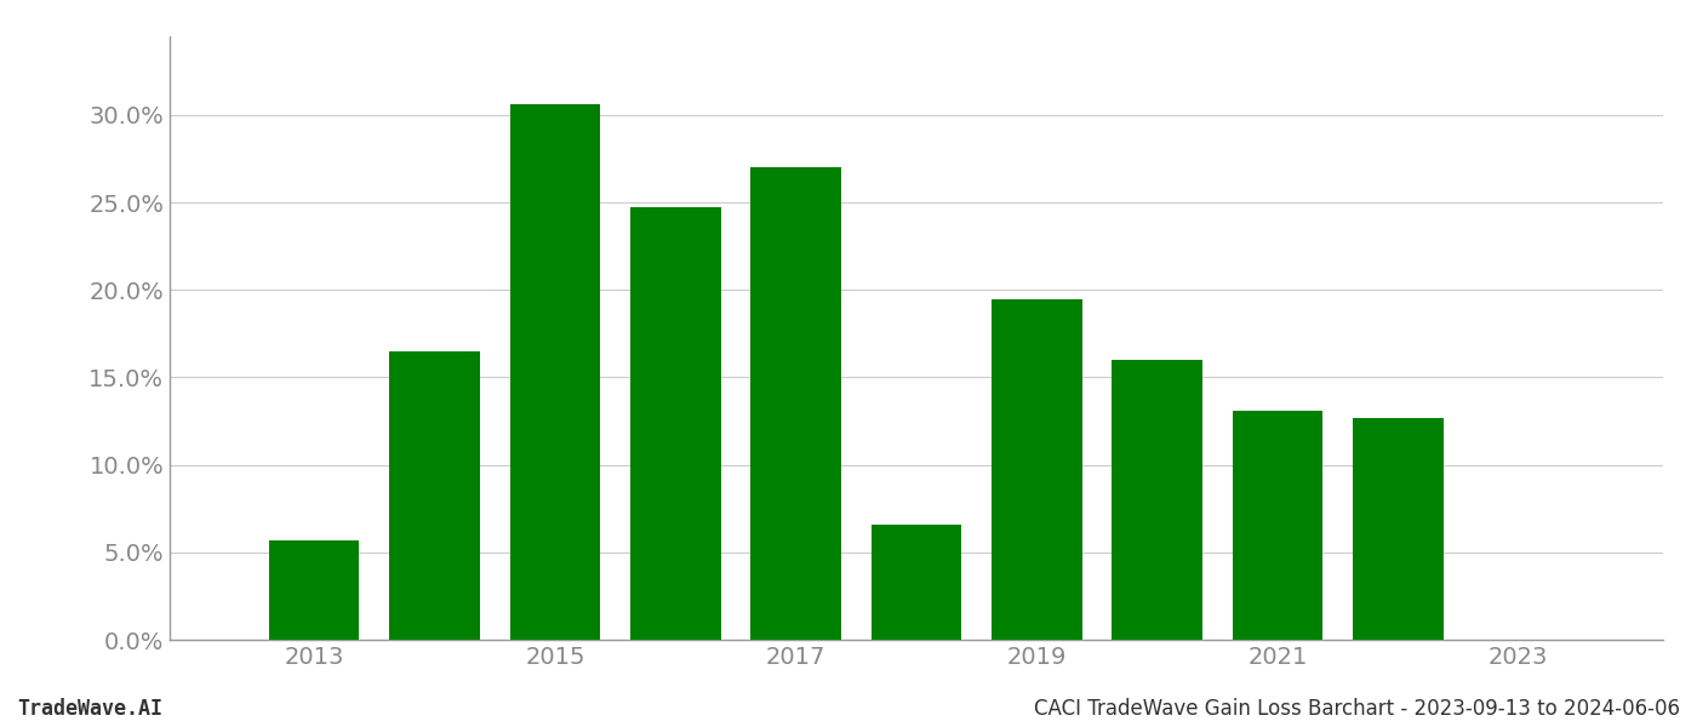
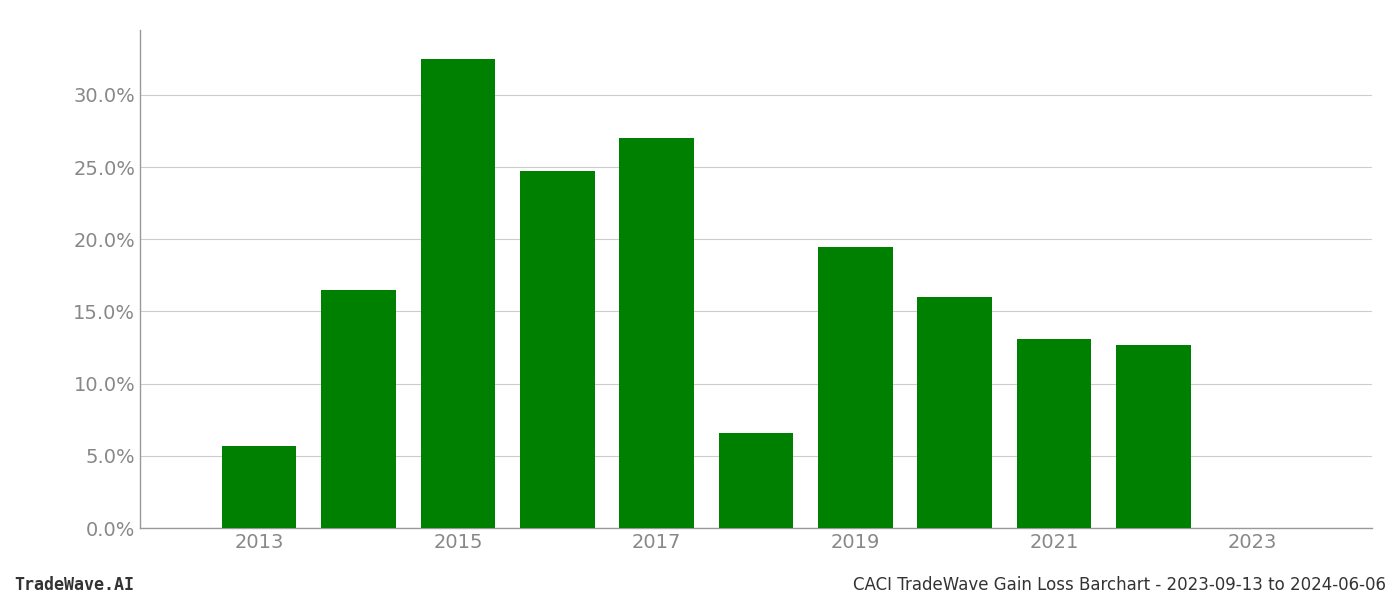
2015: 30.6% -> 32.5%
